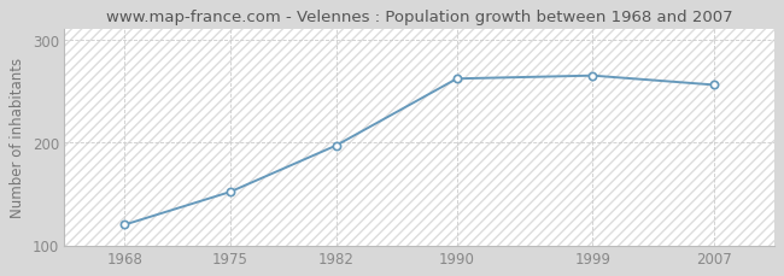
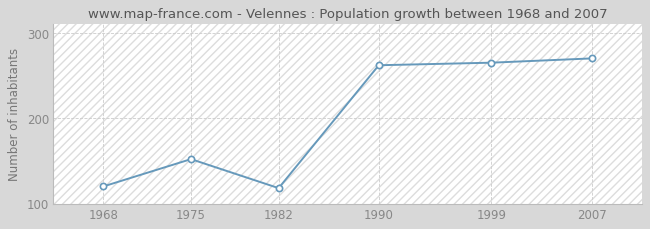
1982: 197 -> 118
2007: 256 -> 270
